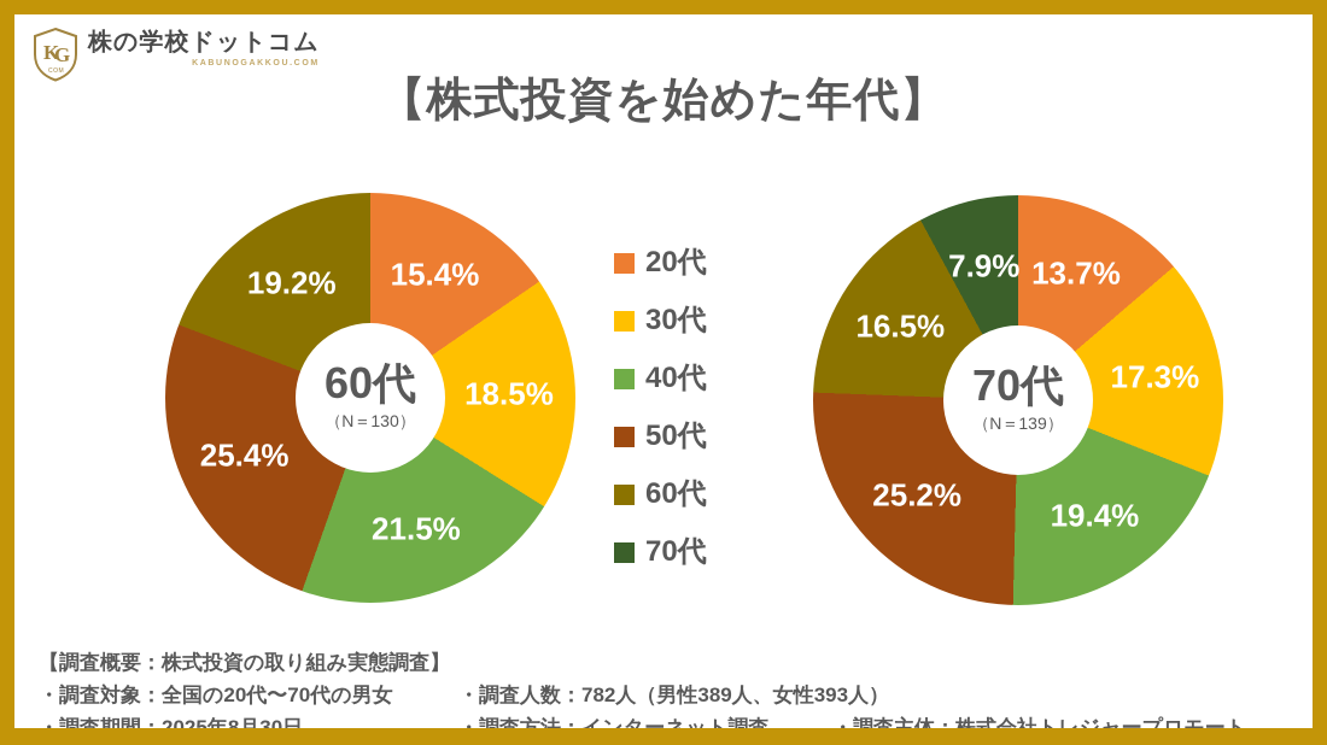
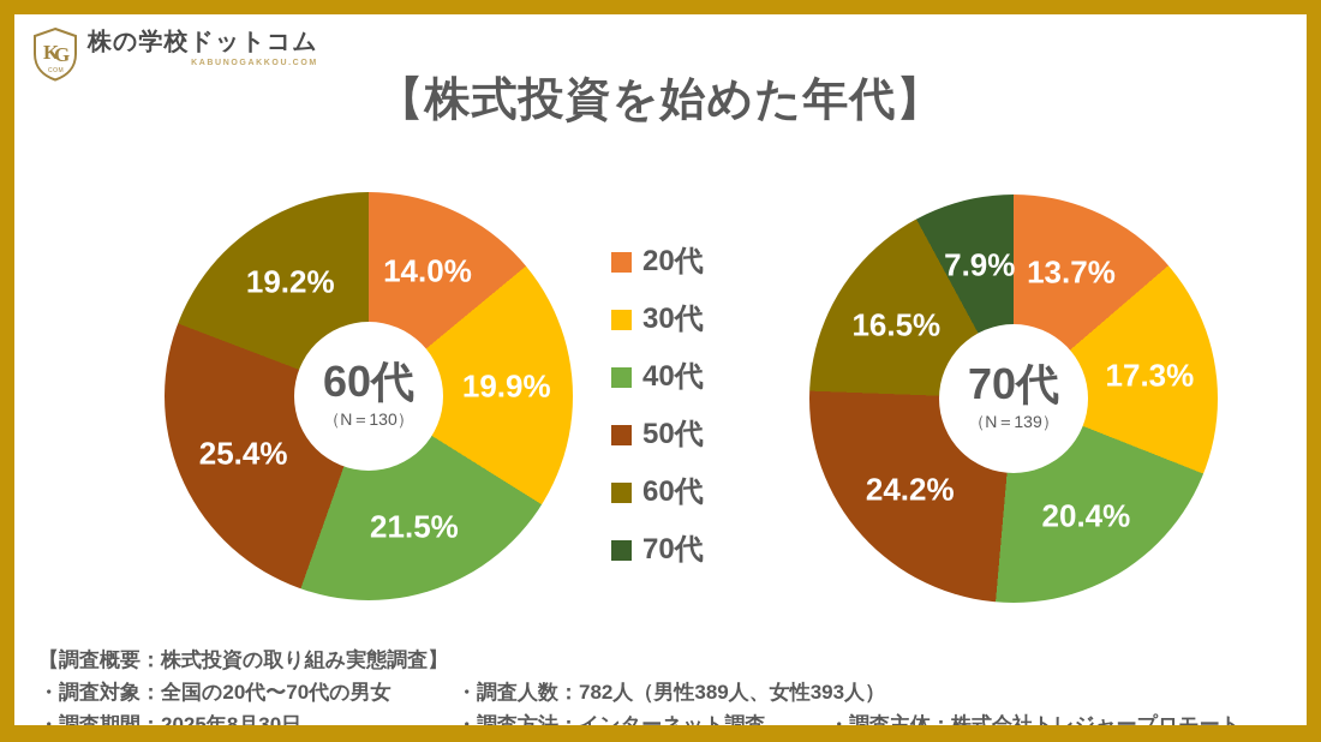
60代/20代: 15.4% -> 14.0%
60代/30代: 18.5% -> 19.9%
70代/40代: 19.4% -> 20.4%
70代/50代: 25.2% -> 24.2%
